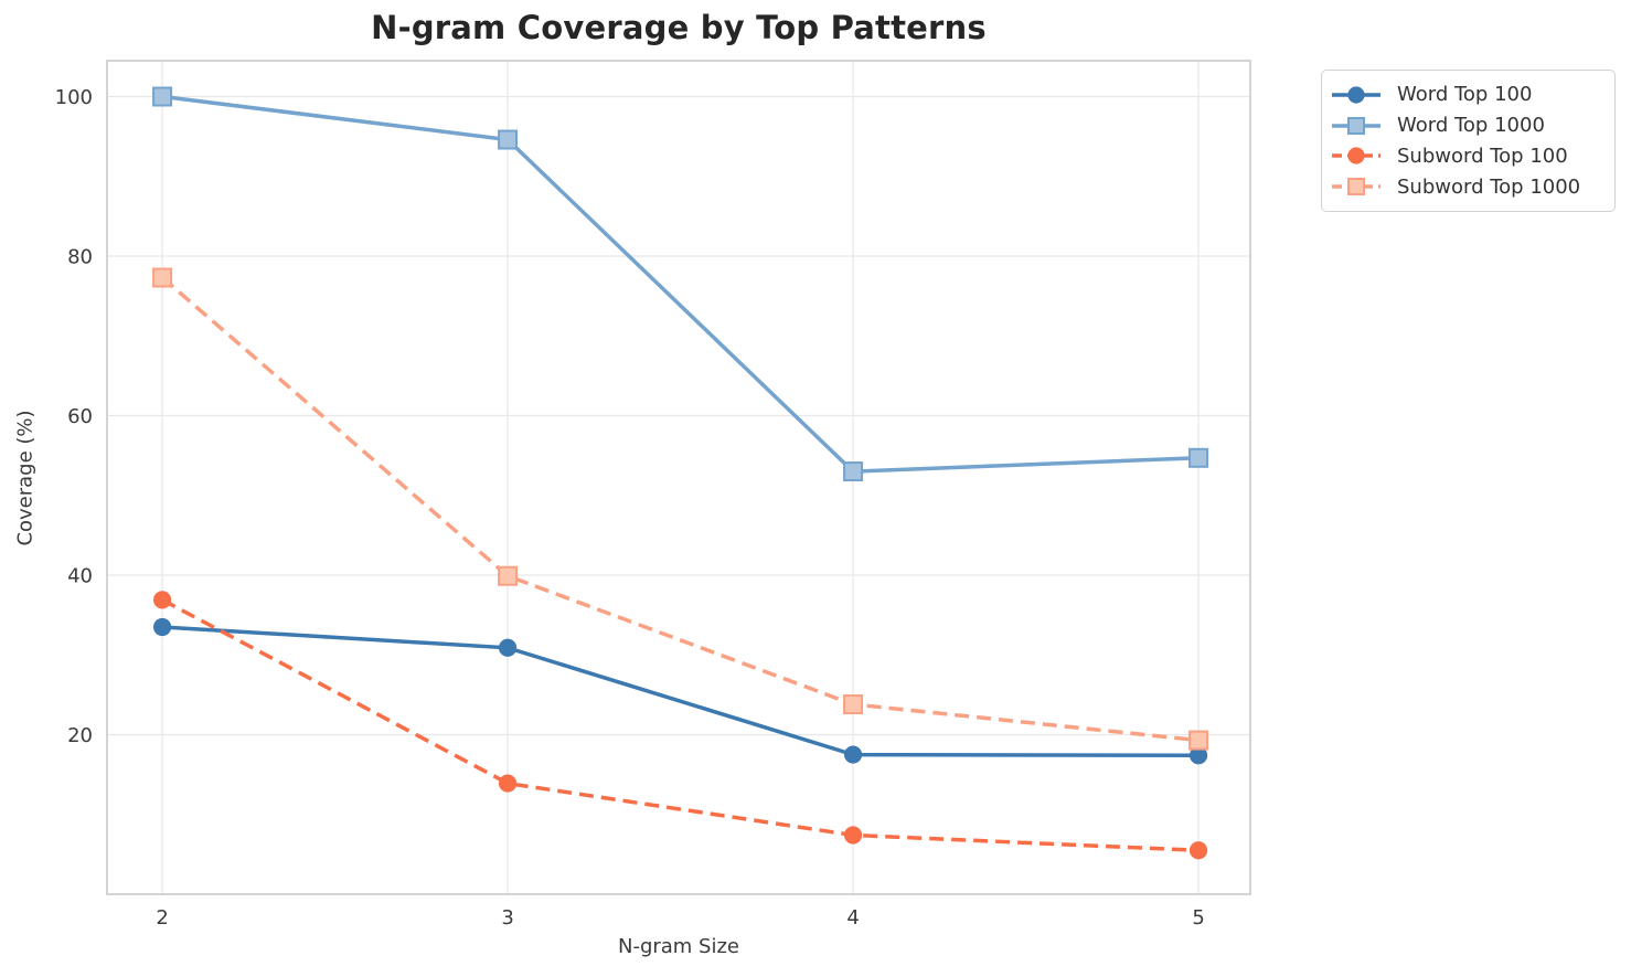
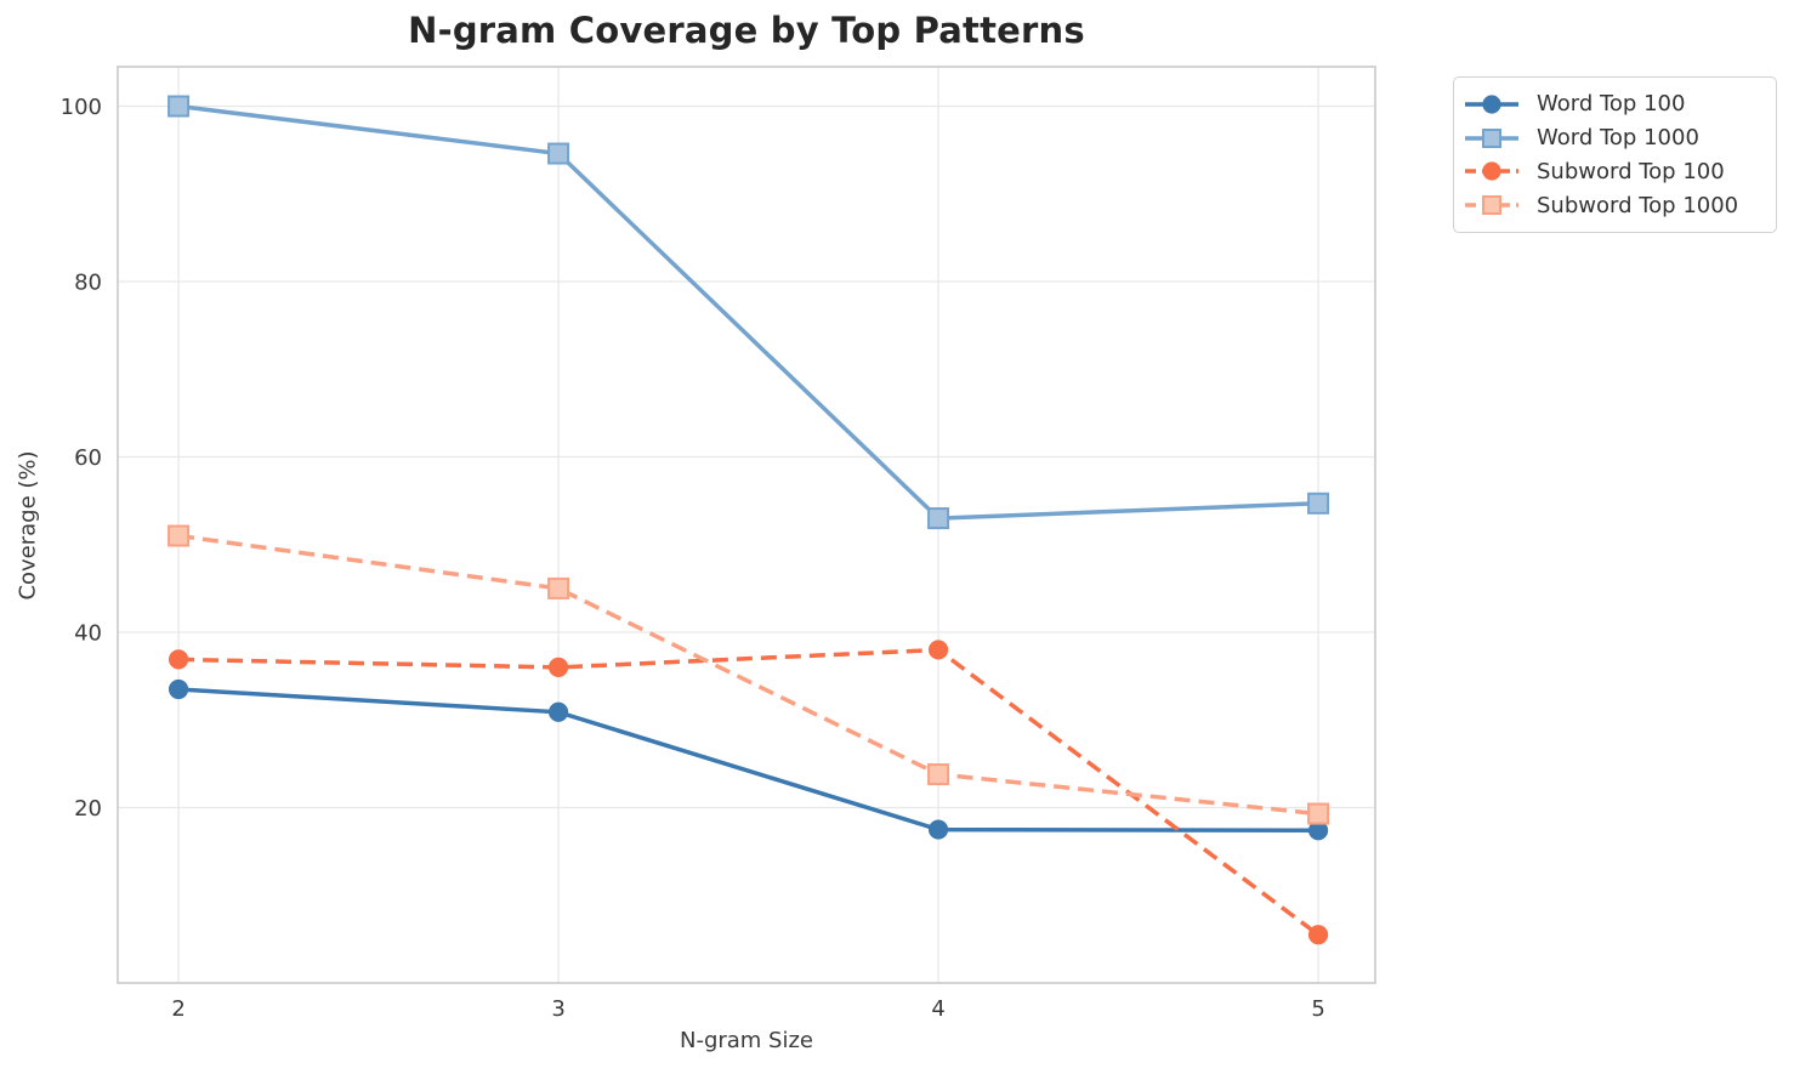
Subword Top 1000/2: 77 -> 51
Subword Top 100/3: 14 -> 36
Subword Top 1000/3: 40 -> 45
Subword Top 100/4: 7 -> 38
